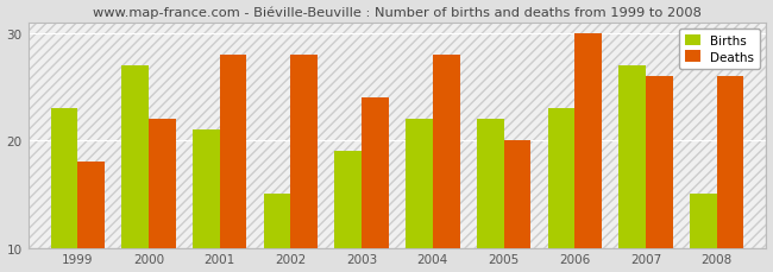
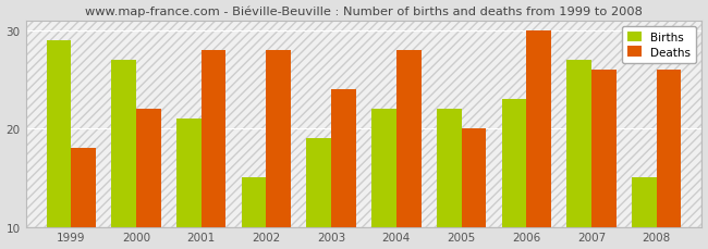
Births/1999: 23 -> 29
